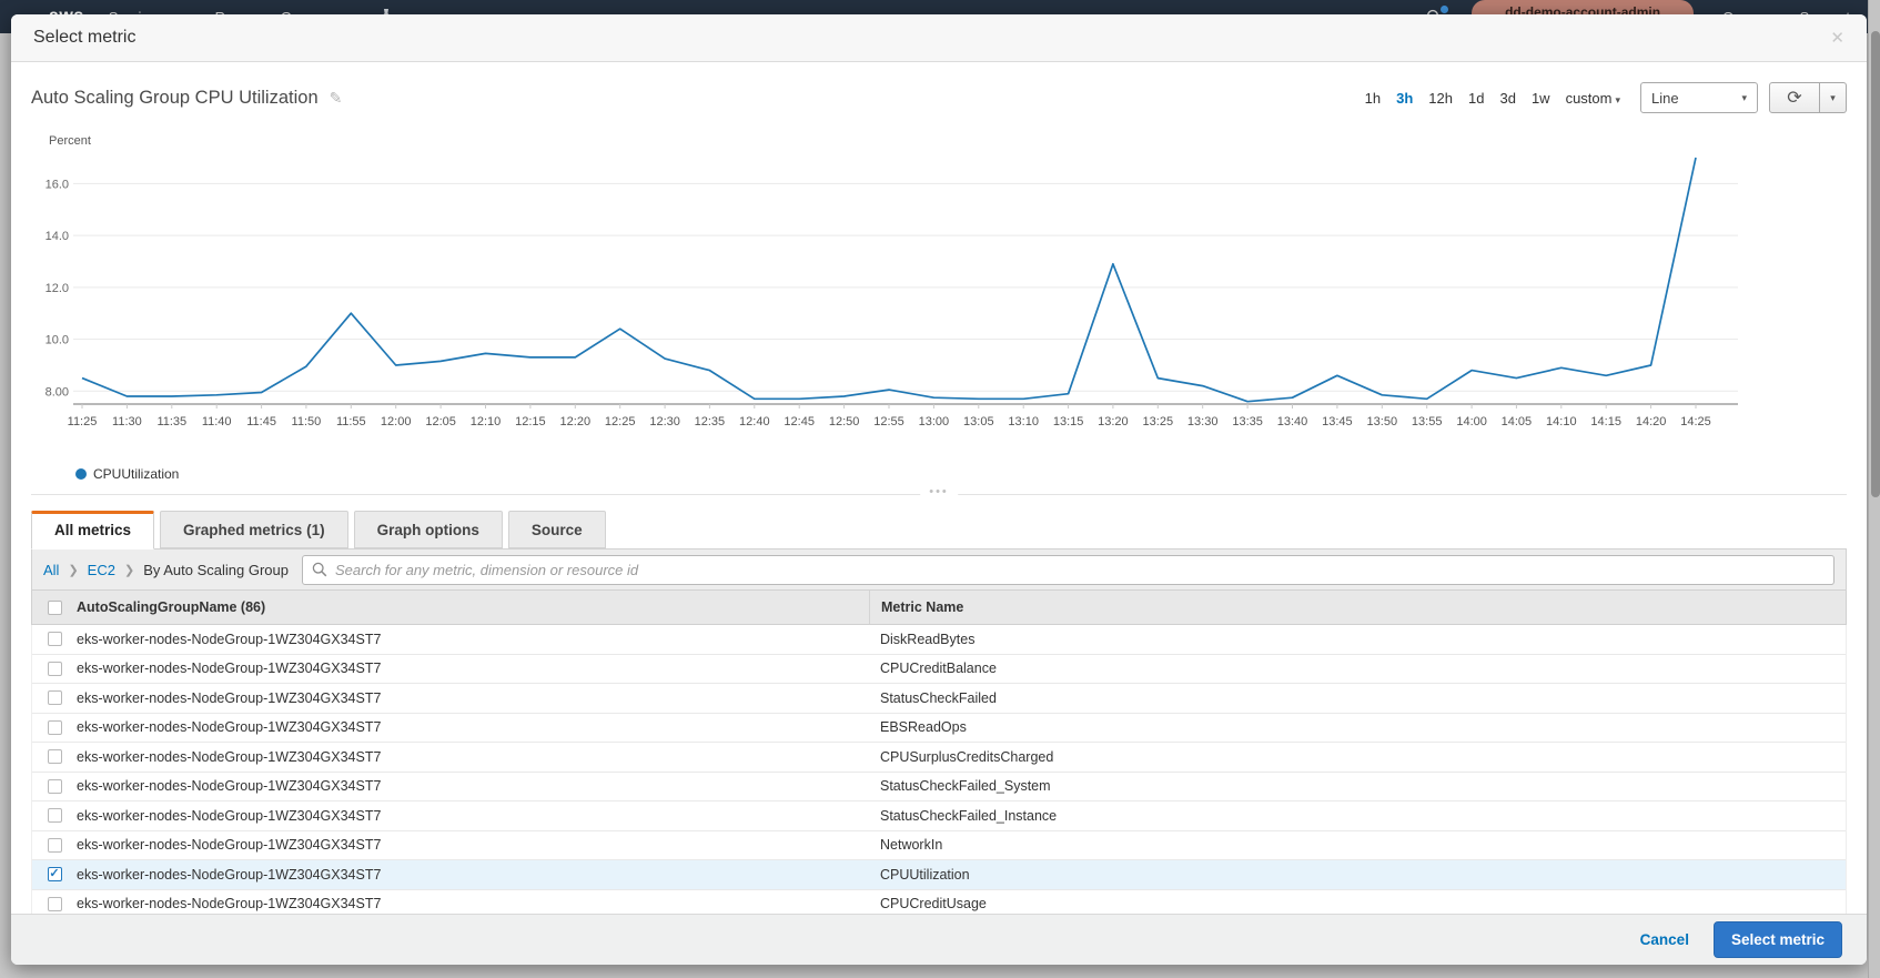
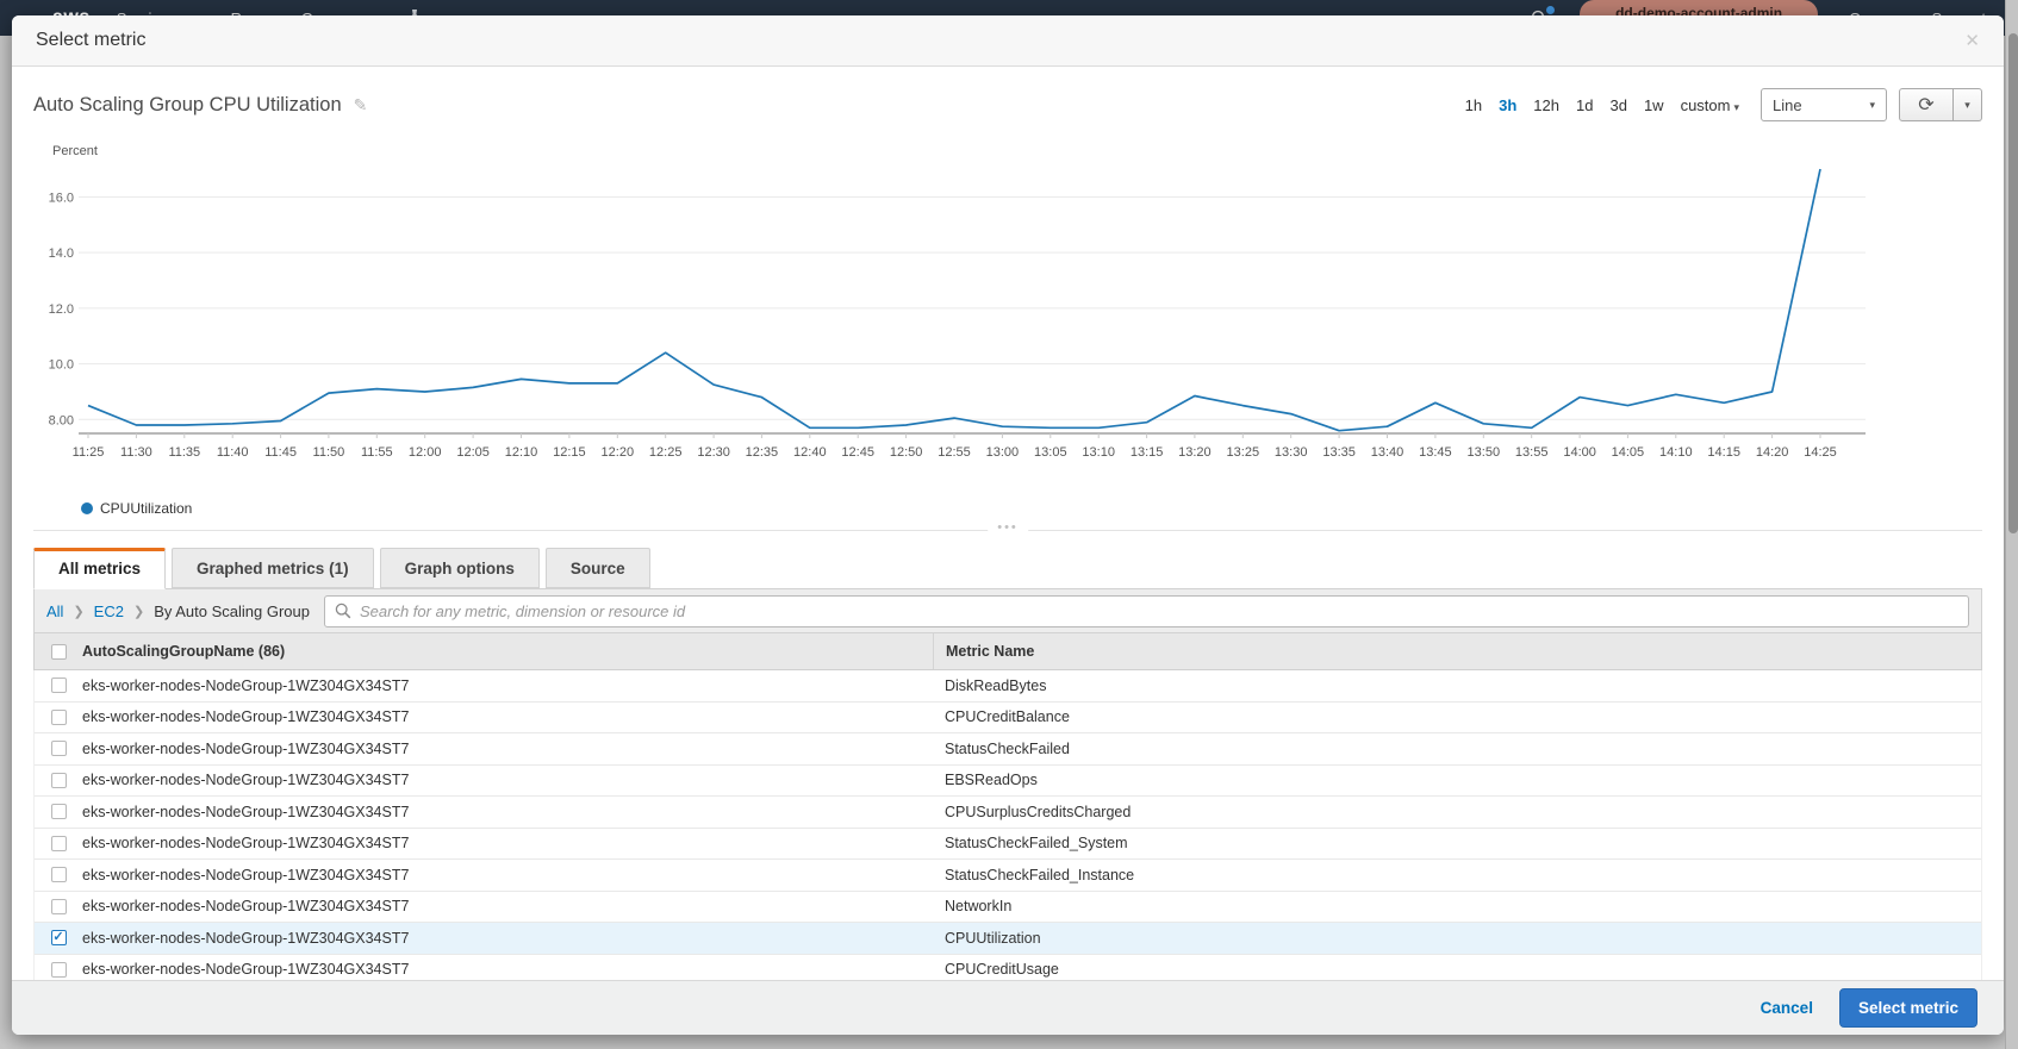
11:55: 11.0 -> 9.1
13:20: 12.9 -> 8.8
